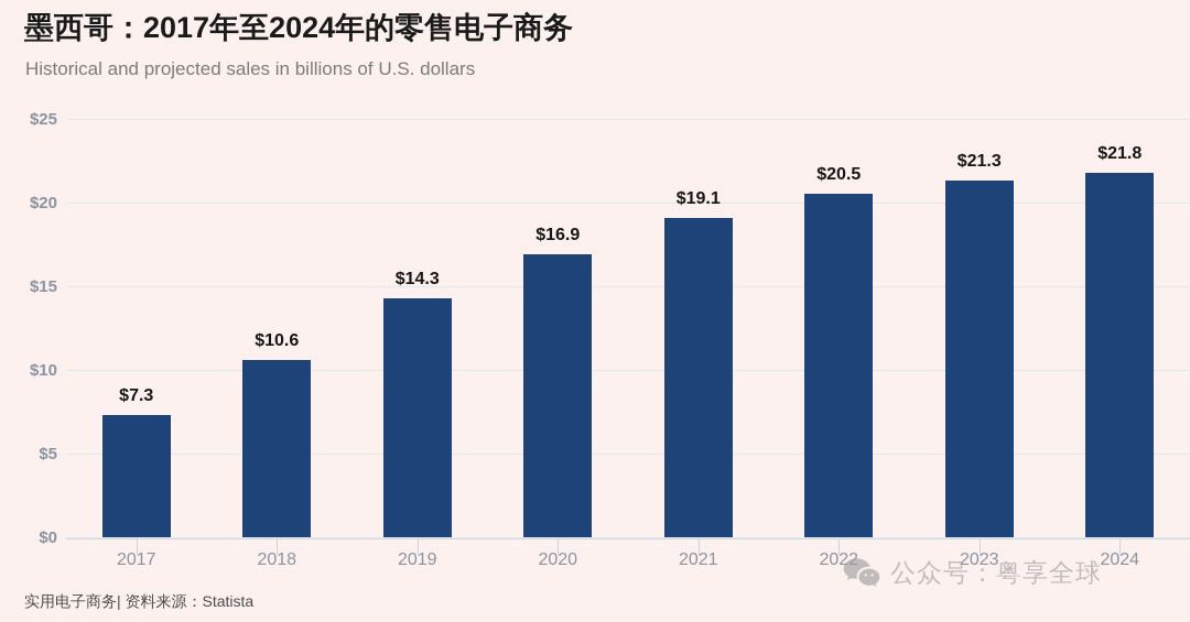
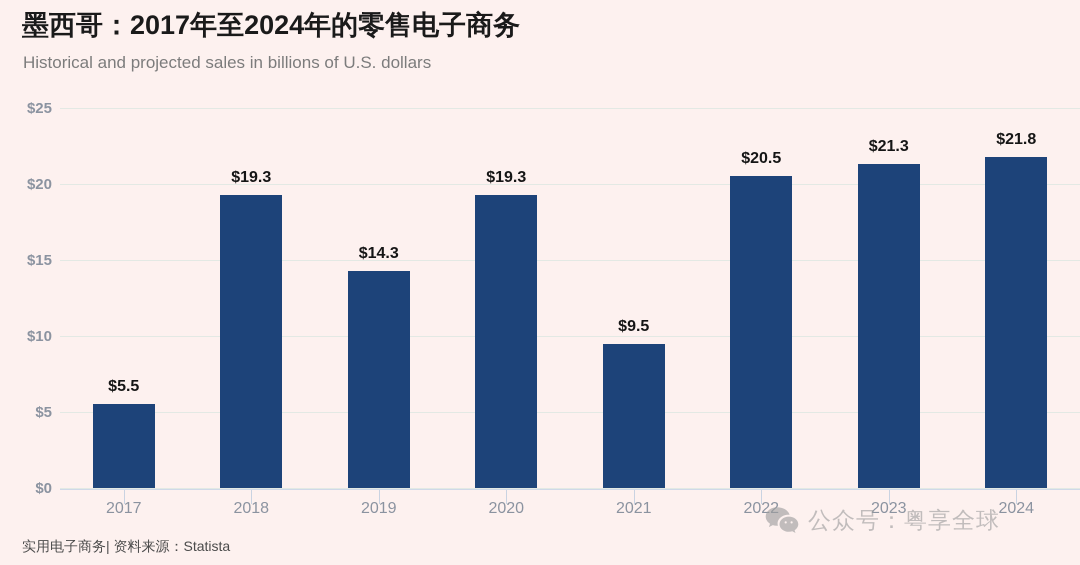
2017: $7.3 -> $5.5
2018: $10.6 -> $19.3
2020: $16.9 -> $19.3
2021: $19.1 -> $9.5
